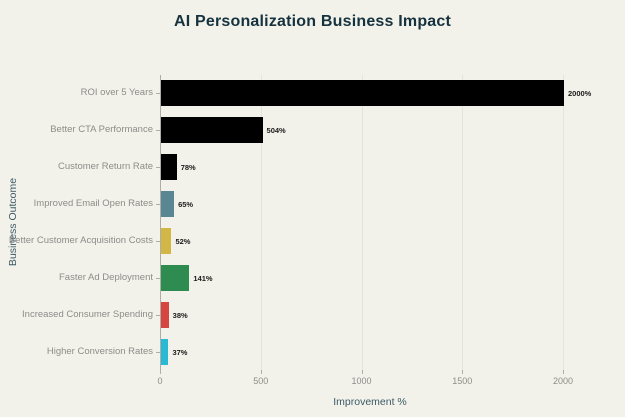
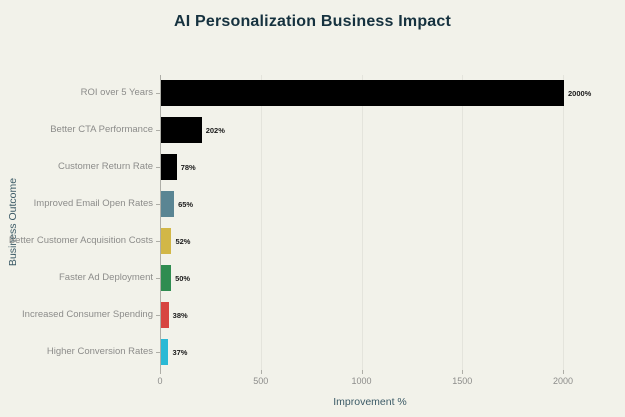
Better CTA Performance: 504% -> 202%
Faster Ad Deployment: 141% -> 50%
